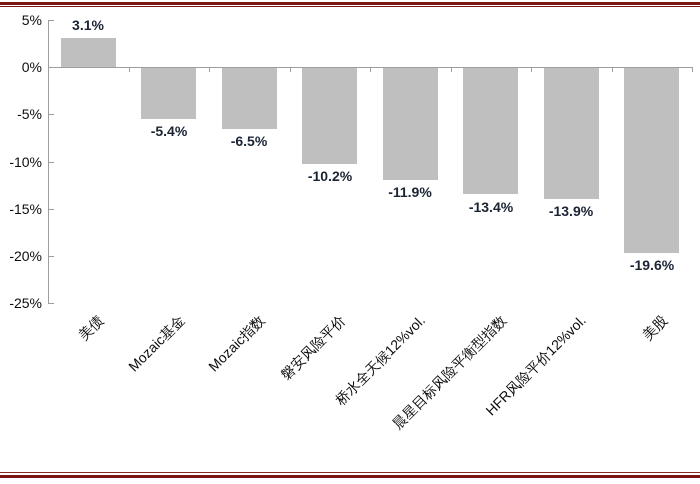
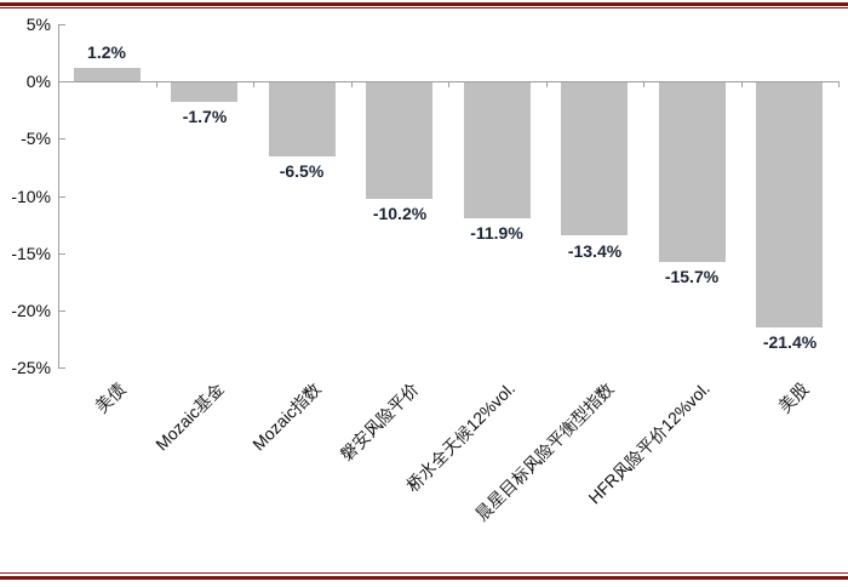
美债: 3.1% -> 1.2%
Mozaic基金: -5.4% -> -1.7%
HFR风险平价12%vol.: -13.9% -> -15.7%
美股: -19.6% -> -21.4%
